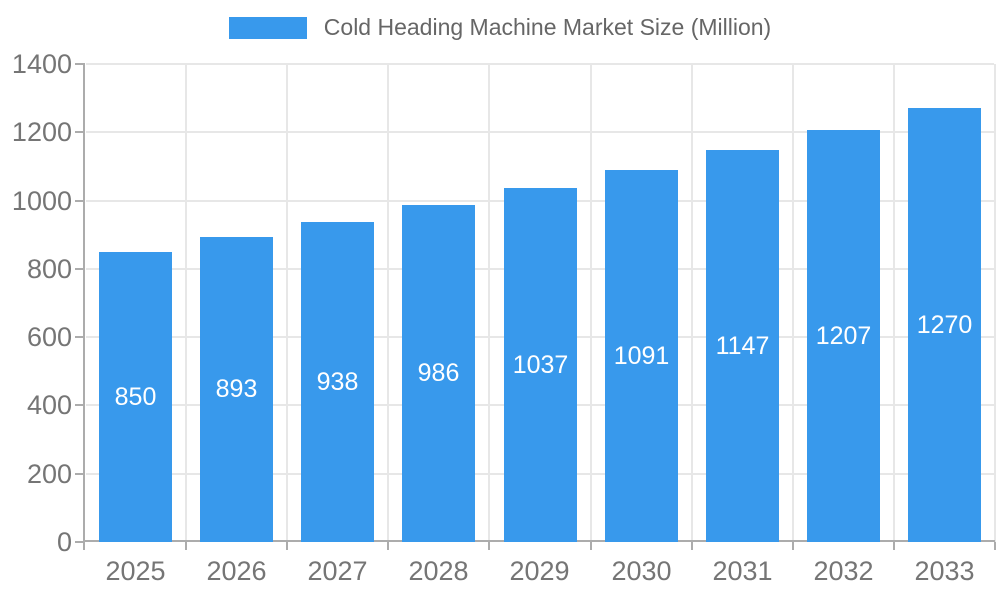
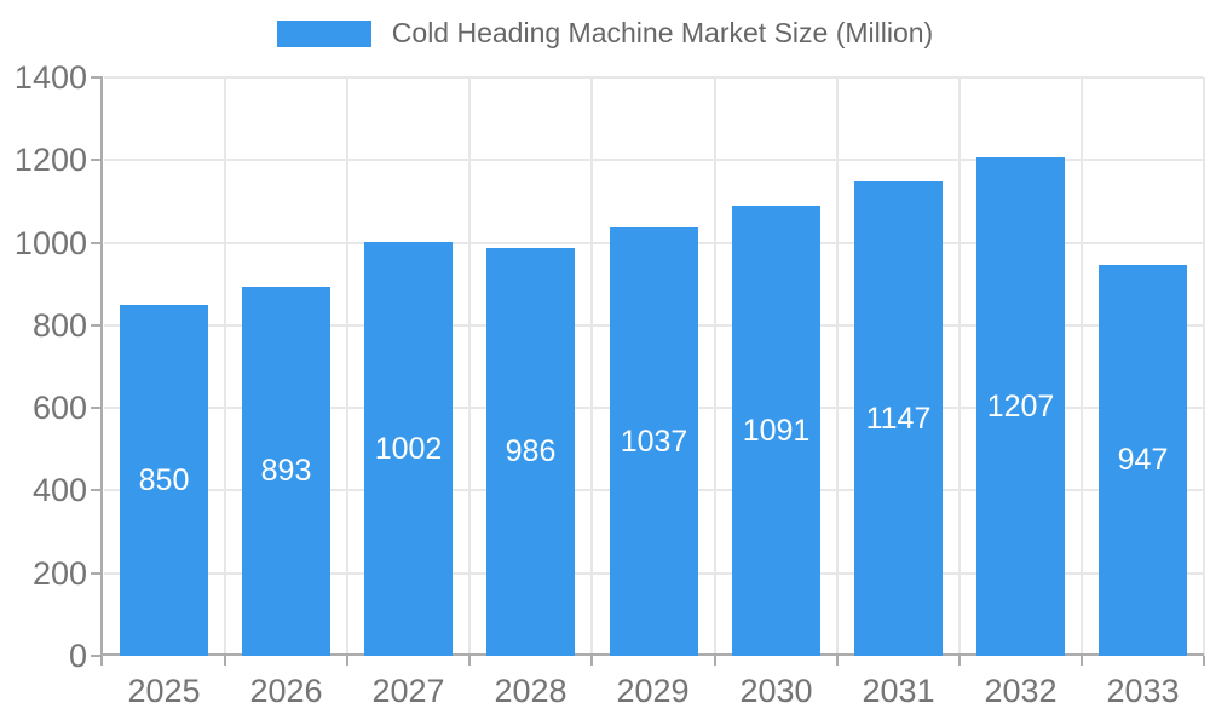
2027: 938 -> 1002
2033: 1270 -> 947
